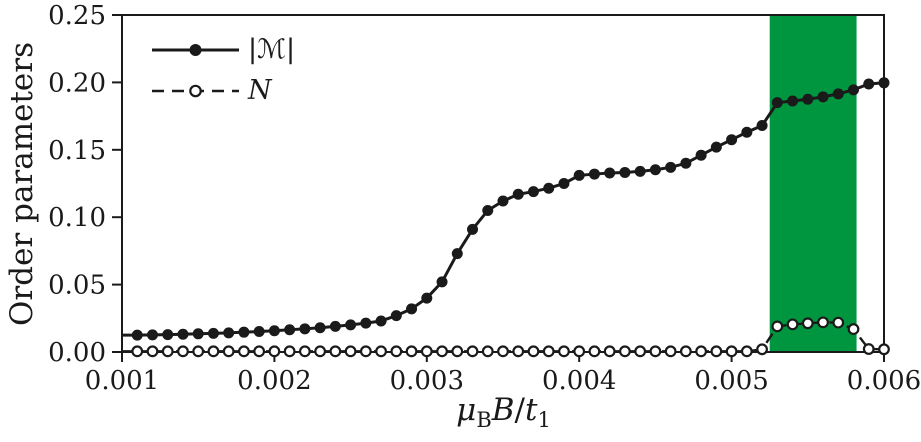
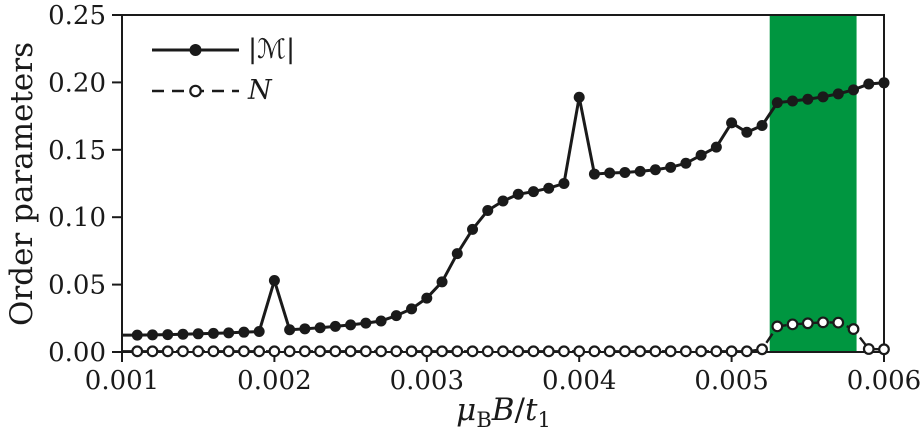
|ℳ|/0.002: 0.016 -> 0.053
|ℳ|/0.004: 0.131 -> 0.189
|ℳ|/0.005: 0.158 -> 0.170
